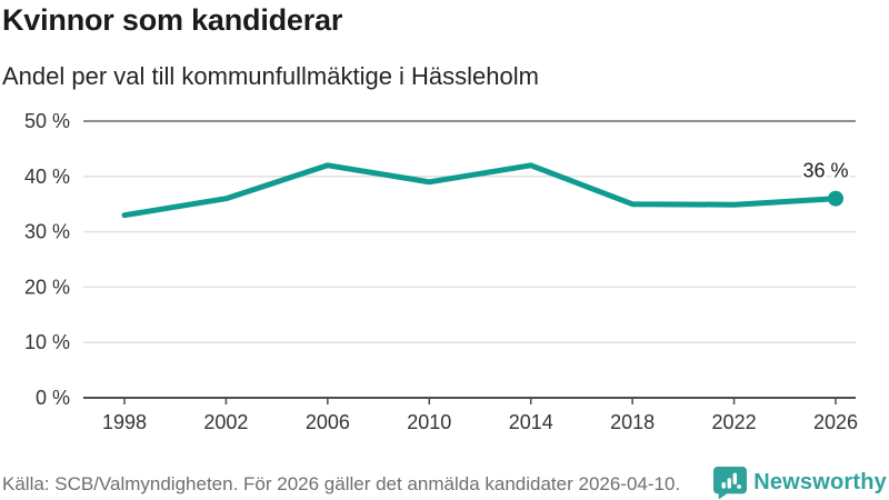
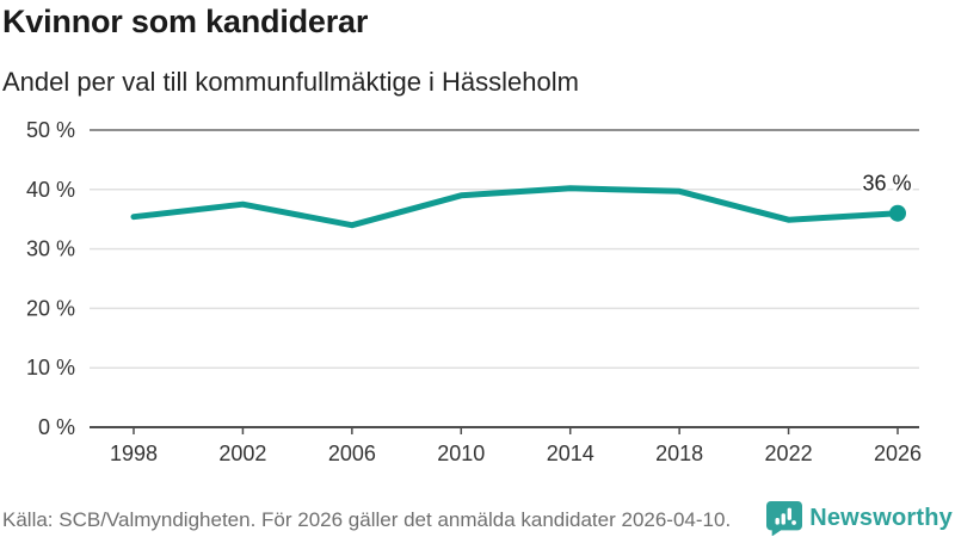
1998: 33% -> 35%
2002: 36% -> 38%
2006: 42% -> 34%
2014: 42% -> 40%
2018: 35% -> 40%
